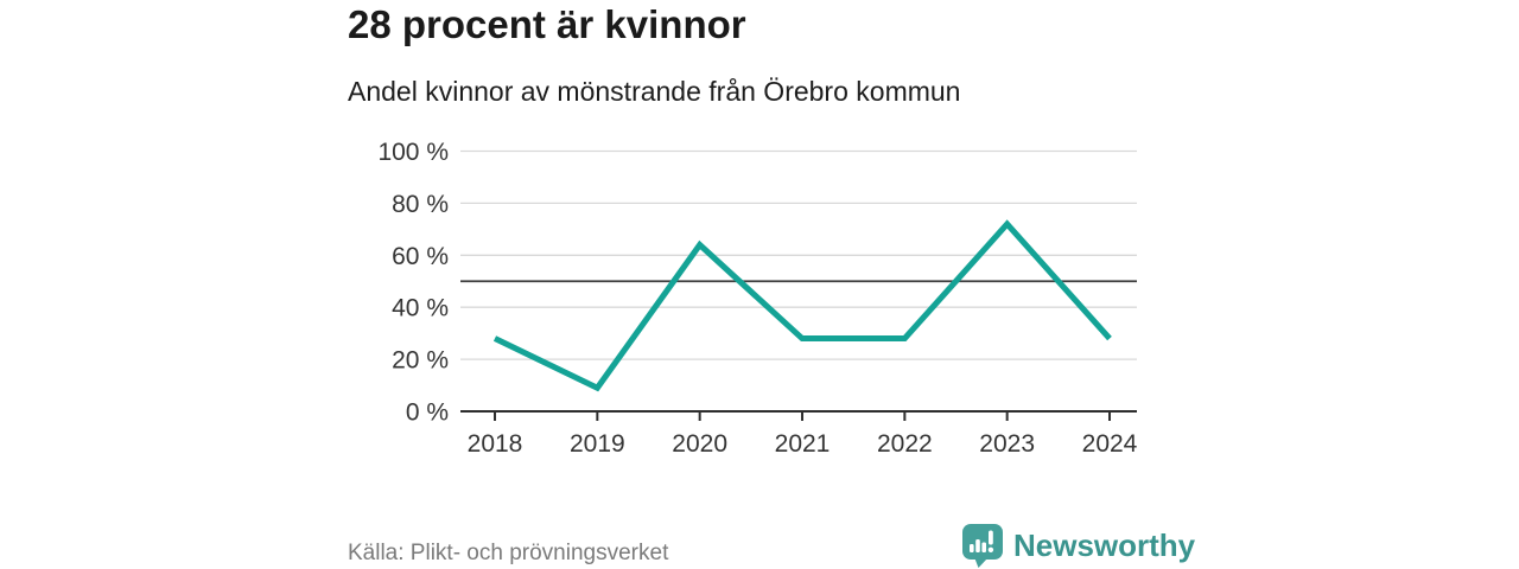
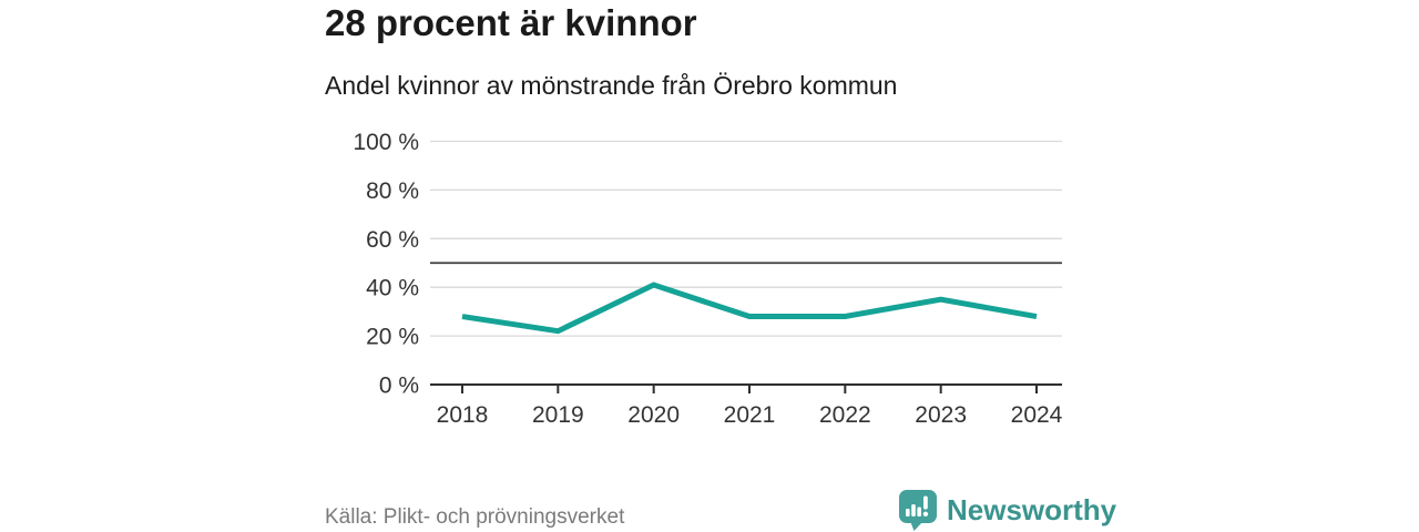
2019: 9% -> 22%
2020: 64% -> 41%
2023: 72% -> 35%
